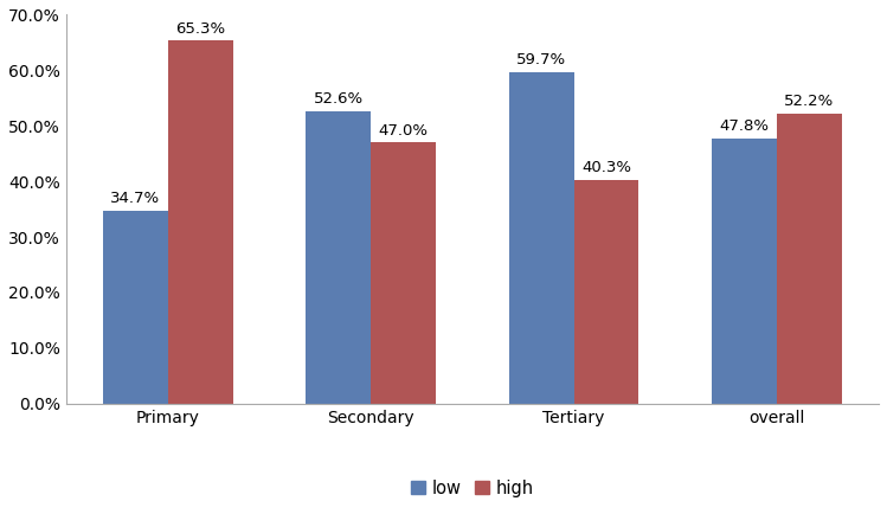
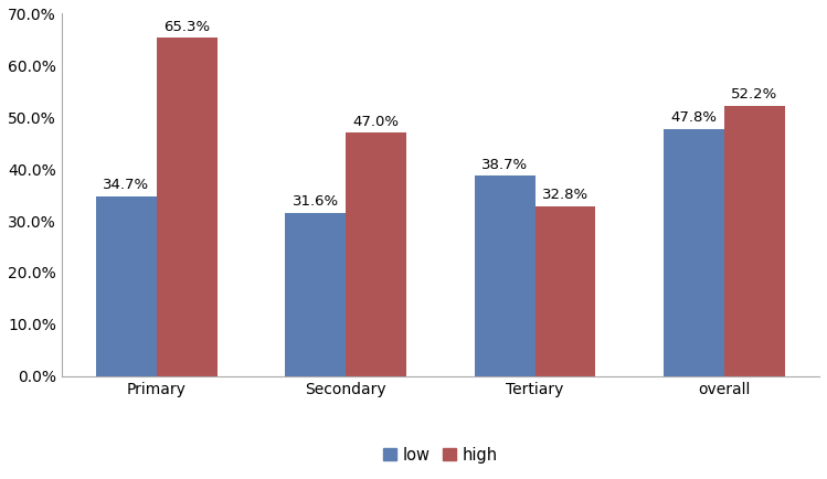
low/Secondary: 52.6% -> 31.6%
low/Tertiary: 59.7% -> 38.7%
high/Tertiary: 40.3% -> 32.8%
